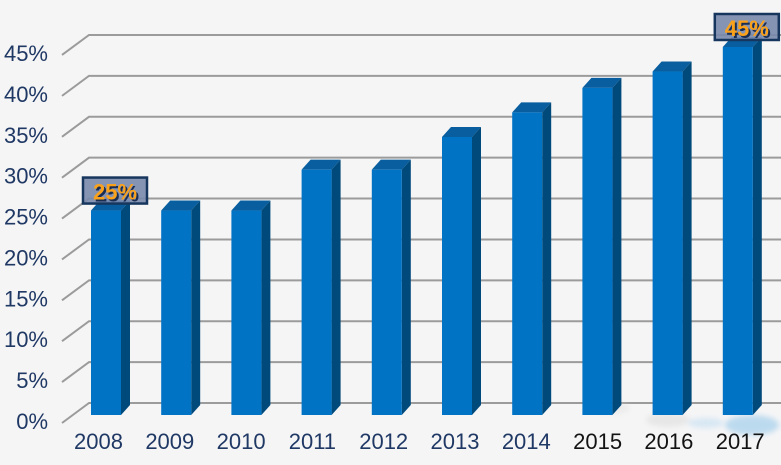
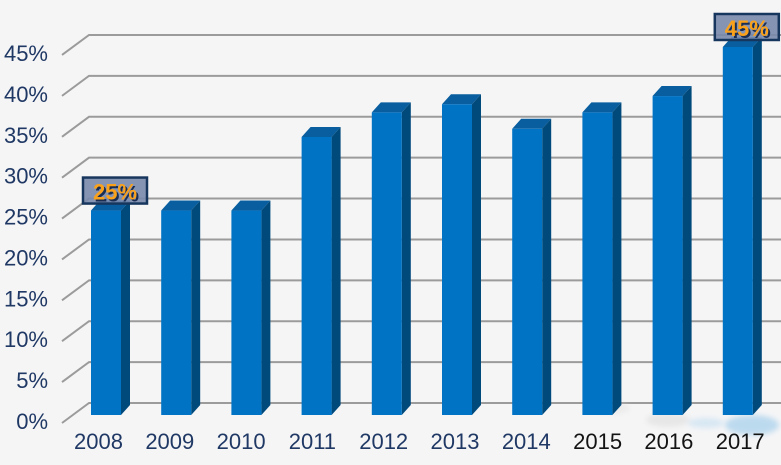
2011: 30% -> 34%
2012: 30% -> 37%
2013: 34% -> 38%
2014: 37% -> 35%
2015: 40% -> 37%
2016: 42% -> 39%
